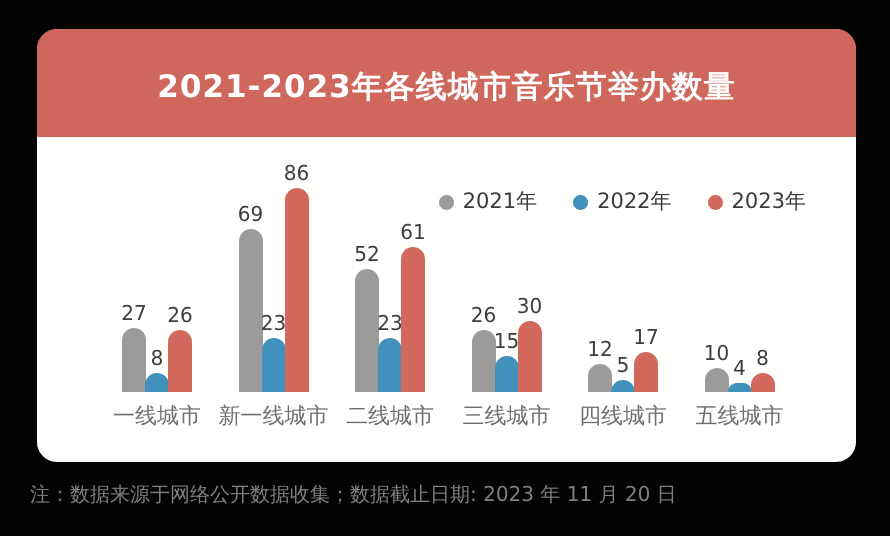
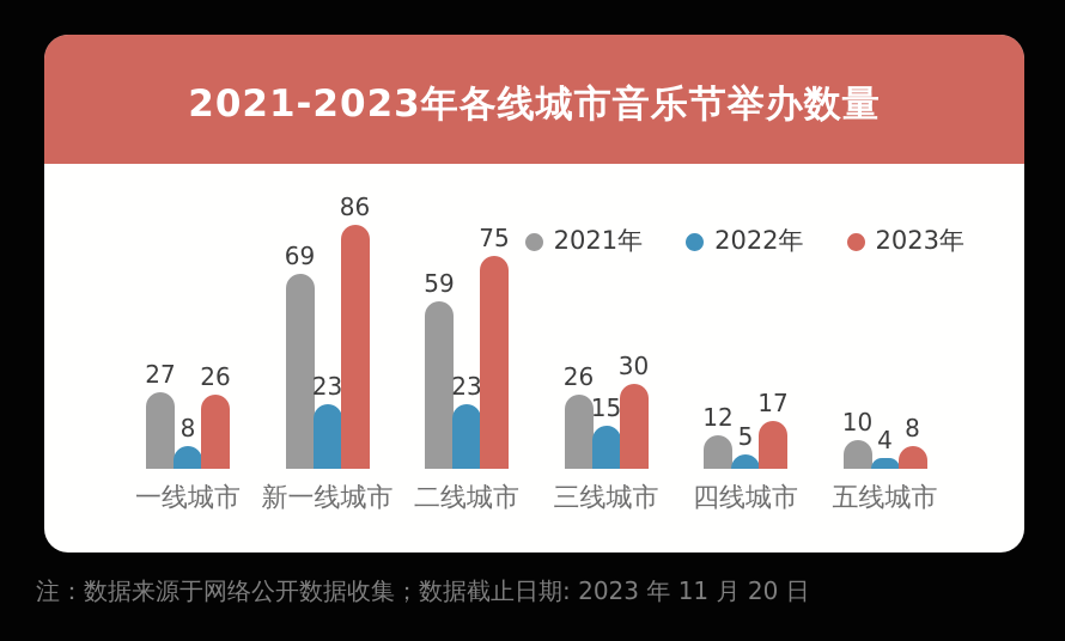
2021年/二线城市: 52 -> 59
2023年/二线城市: 61 -> 75
